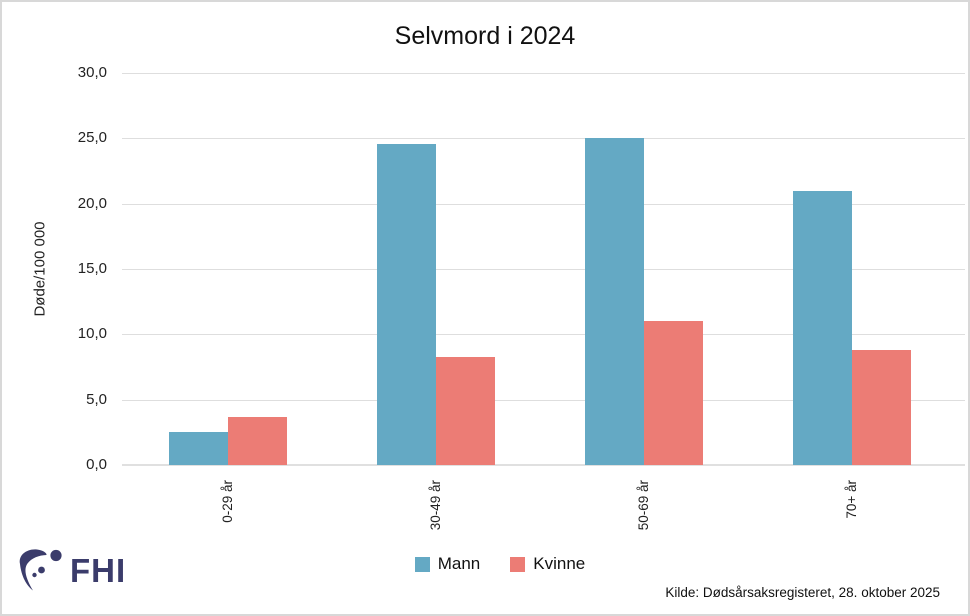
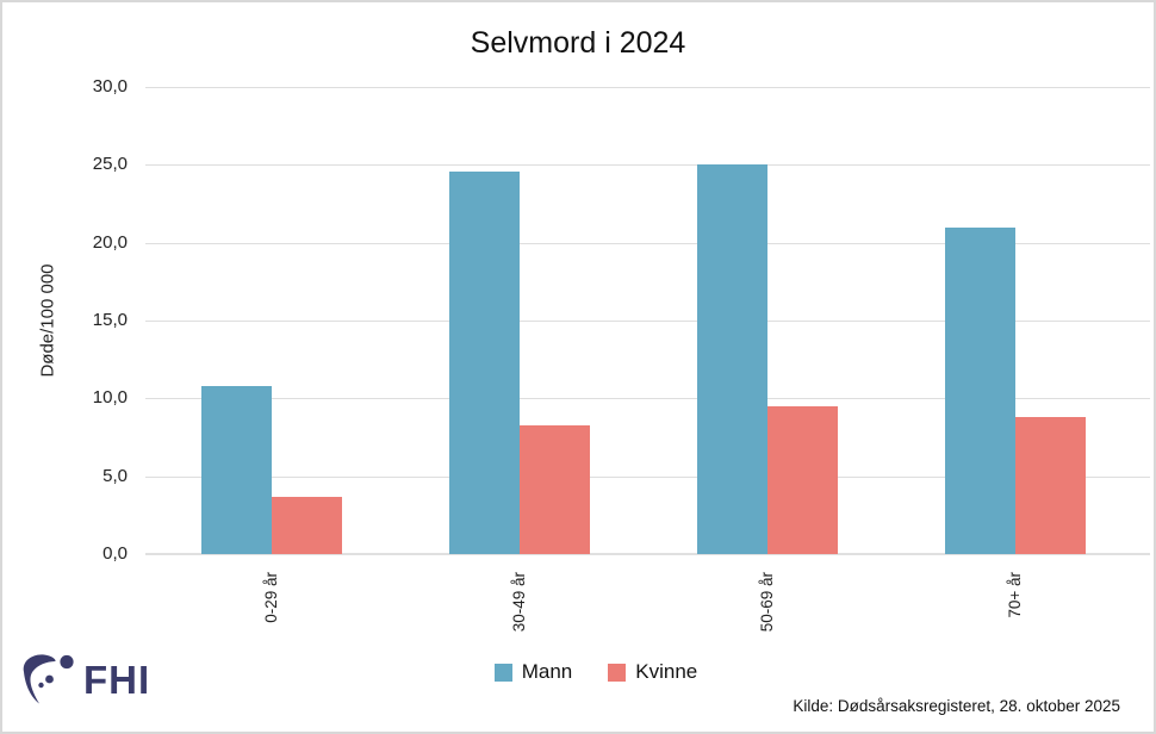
Mann/0-29 år: 2,5 -> 10,8
Kvinne/50-69 år: 11,0 -> 9,5
